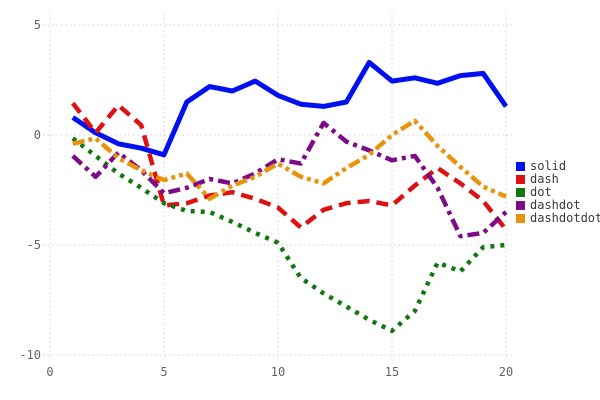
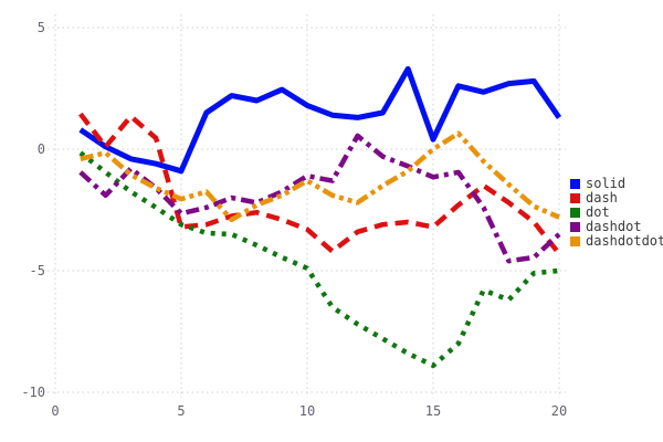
solid/15: 2.5 -> 0.4
